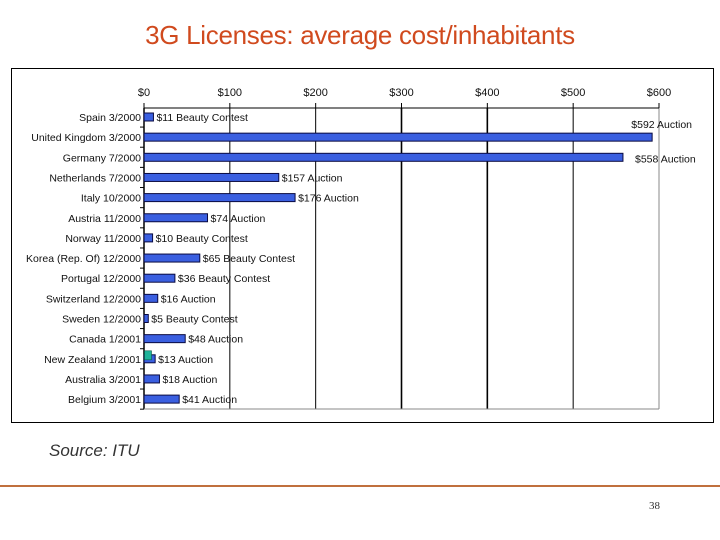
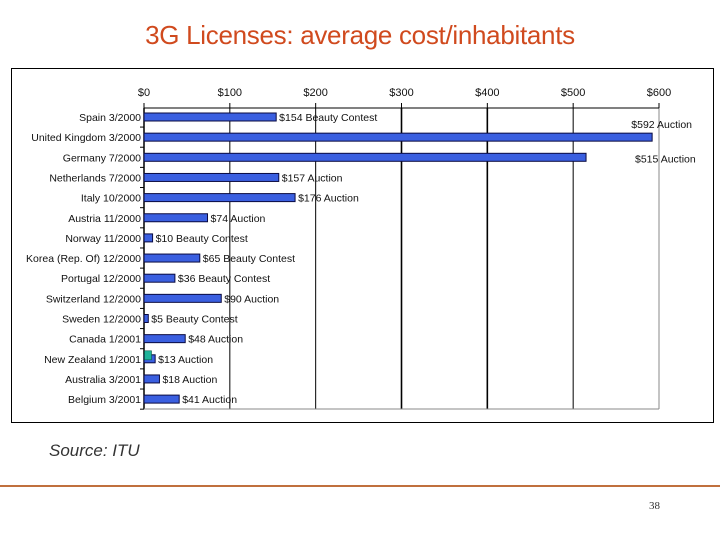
Spain 3/2000: $11 -> $154
Germany 7/2000: $558 -> $515
Switzerland 12/2000: $16 -> $90
